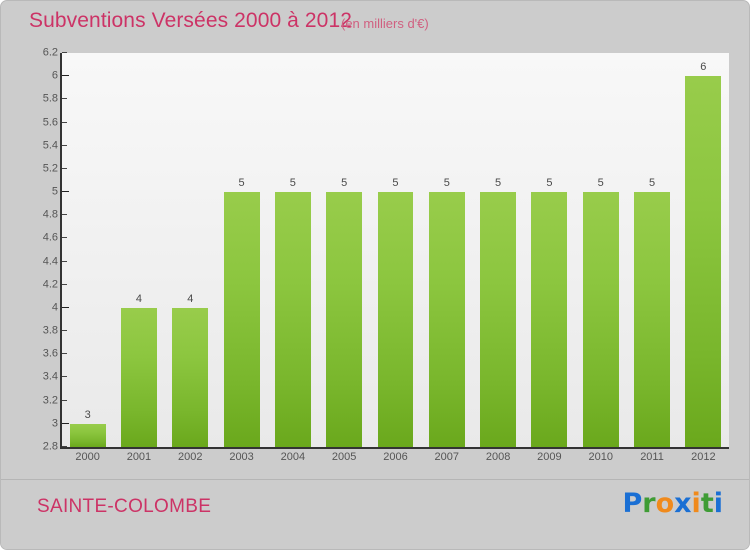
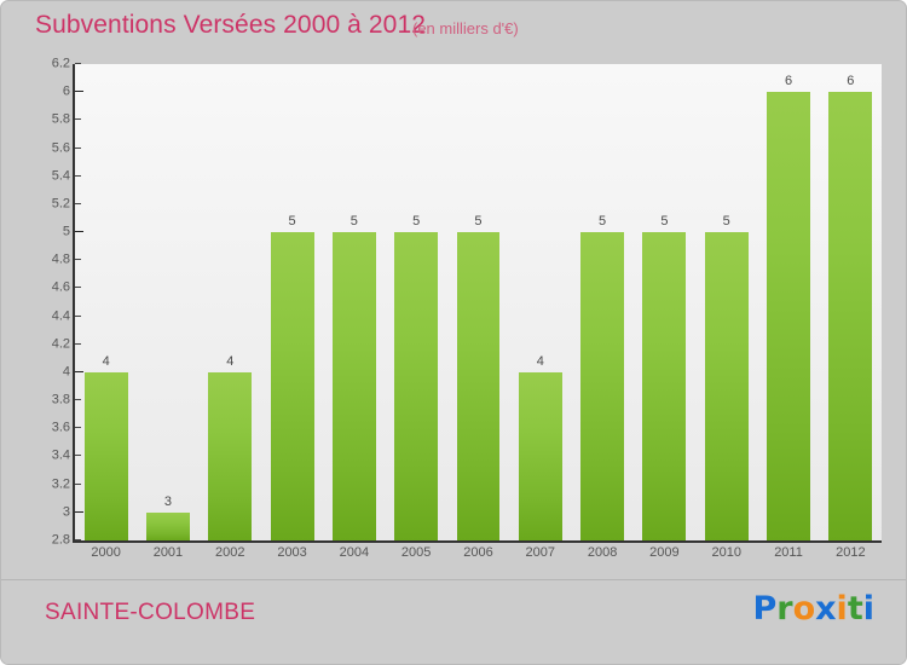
2000: 3 -> 4
2001: 4 -> 3
2007: 5 -> 4
2011: 5 -> 6
